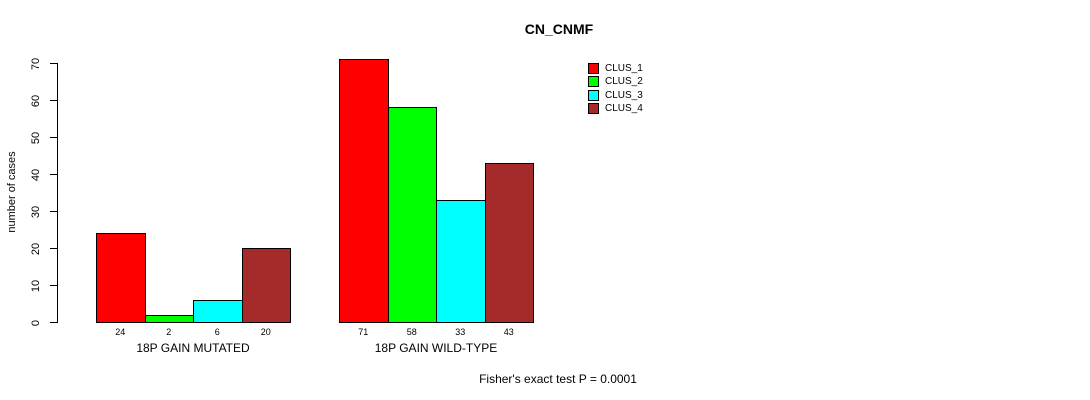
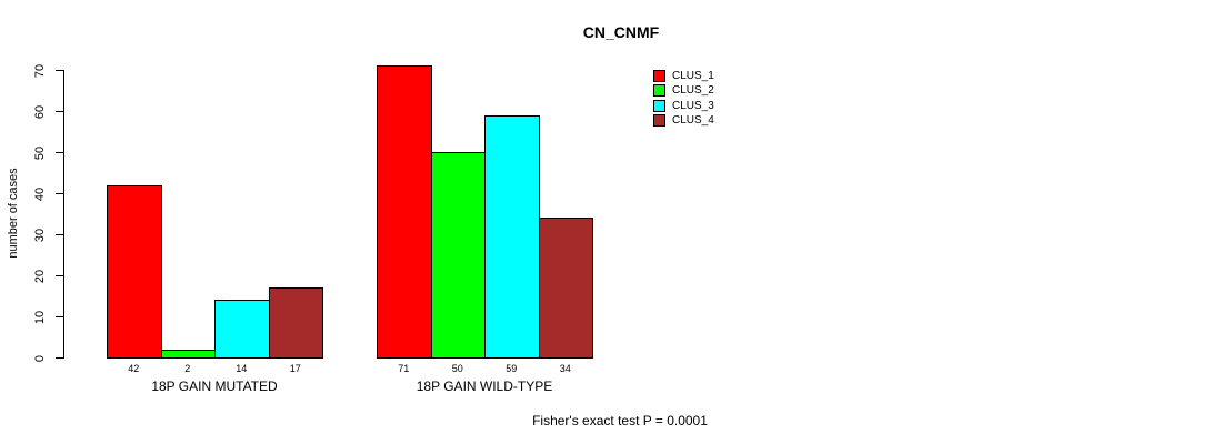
CLUS_1/18P GAIN MUTATED: 24 -> 42
CLUS_3/18P GAIN MUTATED: 6 -> 14
CLUS_4/18P GAIN MUTATED: 20 -> 17
CLUS_2/18P GAIN WILD-TYPE: 58 -> 50
CLUS_3/18P GAIN WILD-TYPE: 33 -> 59
CLUS_4/18P GAIN WILD-TYPE: 43 -> 34
